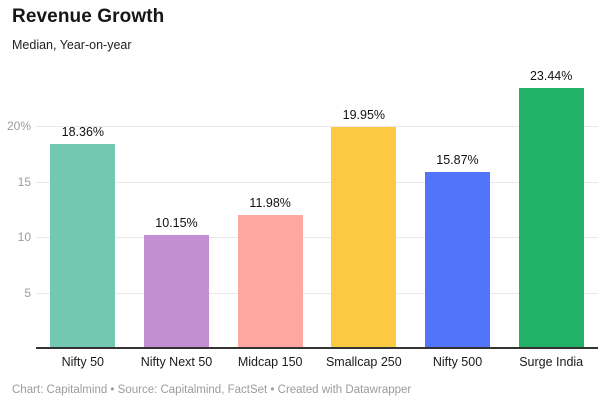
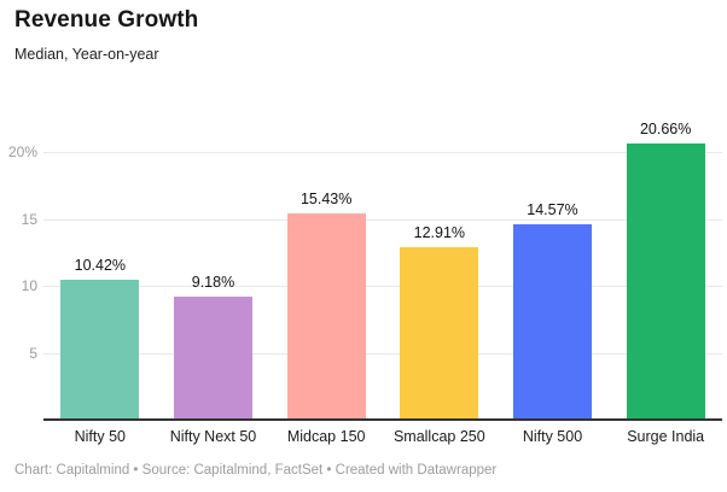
Nifty 50: 18.36% -> 10.42%
Nifty Next 50: 10.15% -> 9.18%
Midcap 150: 11.98% -> 15.43%
Smallcap 250: 19.95% -> 12.91%
Nifty 500: 15.87% -> 14.57%
Surge India: 23.44% -> 20.66%
